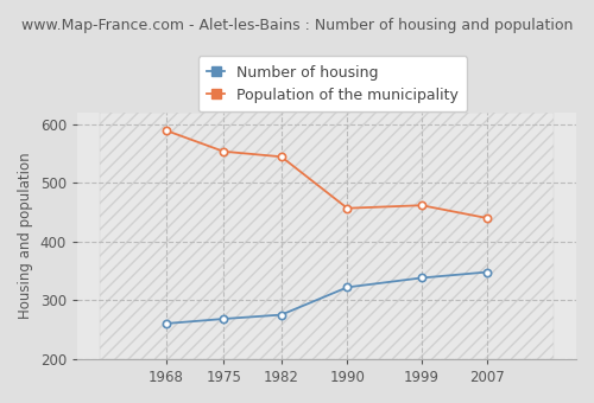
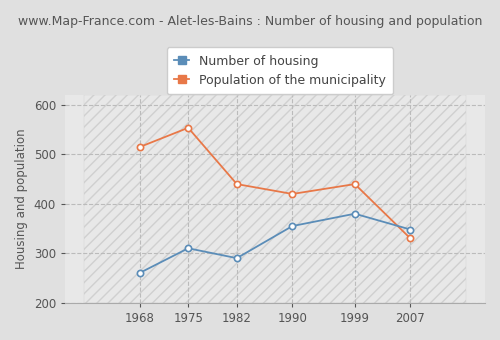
Population of the municipality/1968: 590 -> 515
Number of housing/1975: 268 -> 310
Number of housing/1982: 275 -> 290
Population of the municipality/1982: 545 -> 440
Number of housing/1990: 322 -> 355
Population of the municipality/1990: 457 -> 420
Number of housing/1999: 338 -> 380
Population of the municipality/1999: 462 -> 440
Population of the municipality/2007: 440 -> 330
